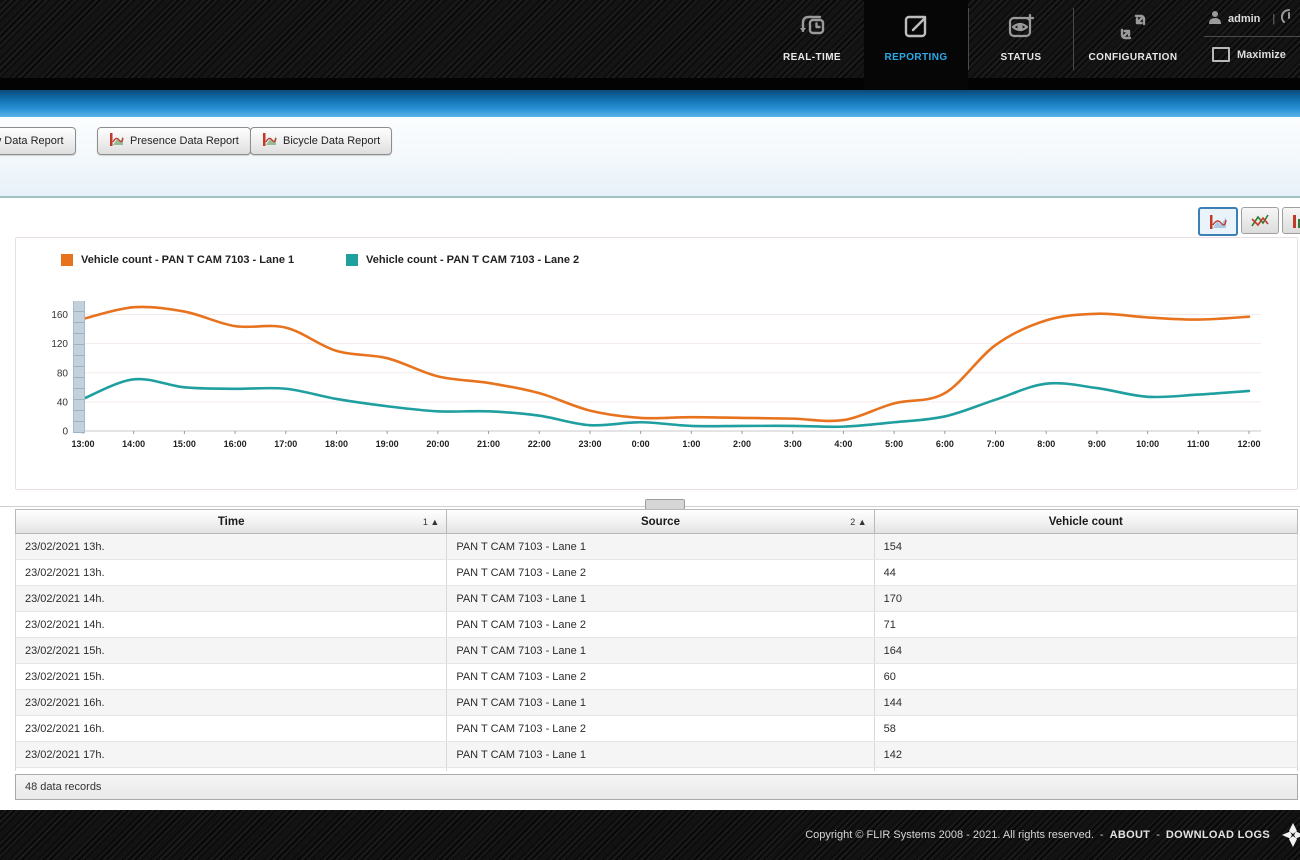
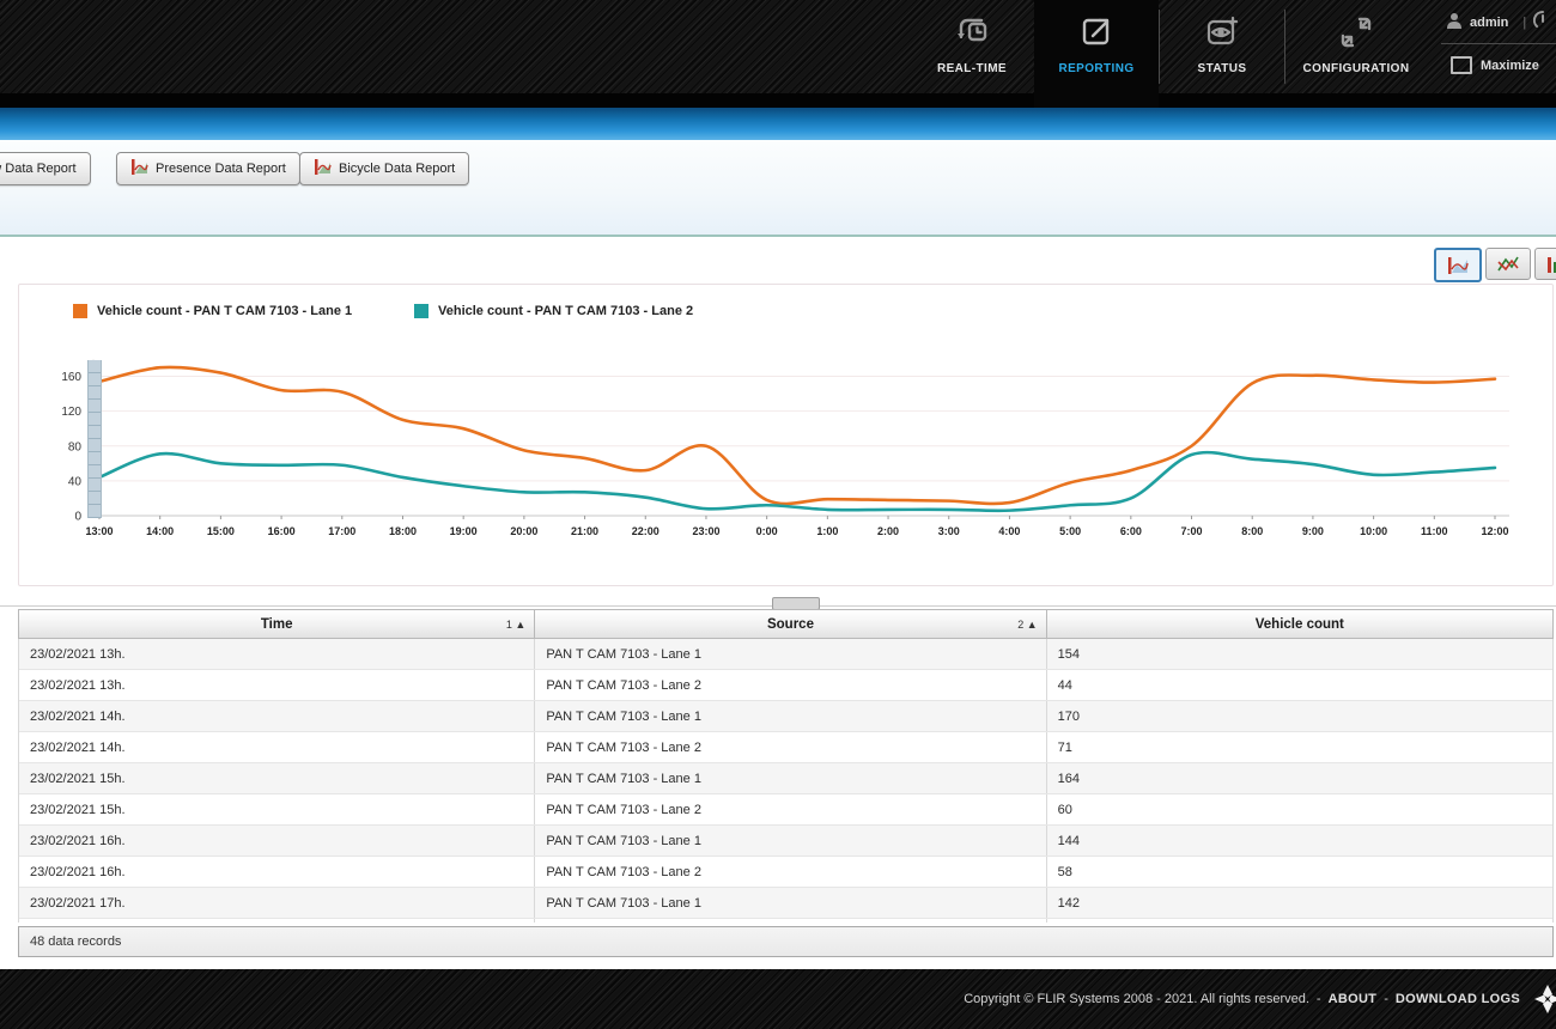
Vehicle count - PAN T CAM 7103 - Lane 1/23:00: 30 -> 80
Vehicle count - PAN T CAM 7103 - Lane 1/7:00: 120 -> 80
Vehicle count - PAN T CAM 7103 - Lane 2/7:00: 40 -> 70
